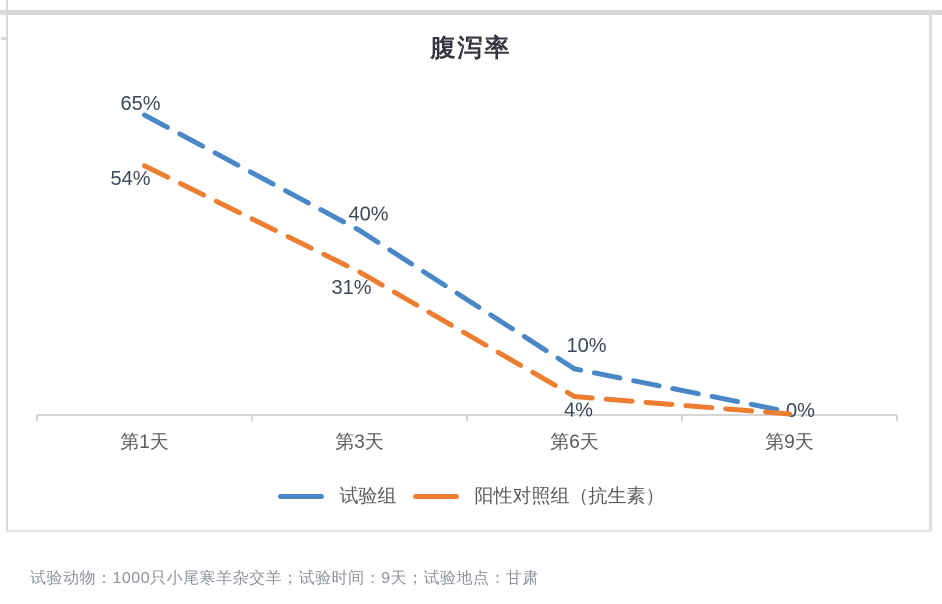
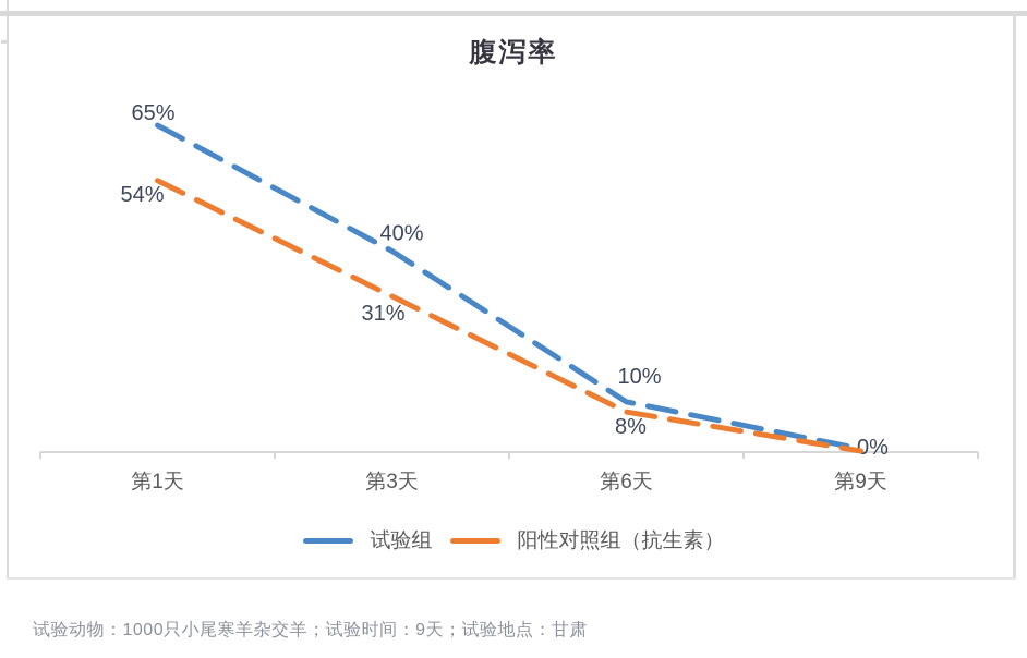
阳性对照组（抗生素）/第6天: 4% -> 8%
